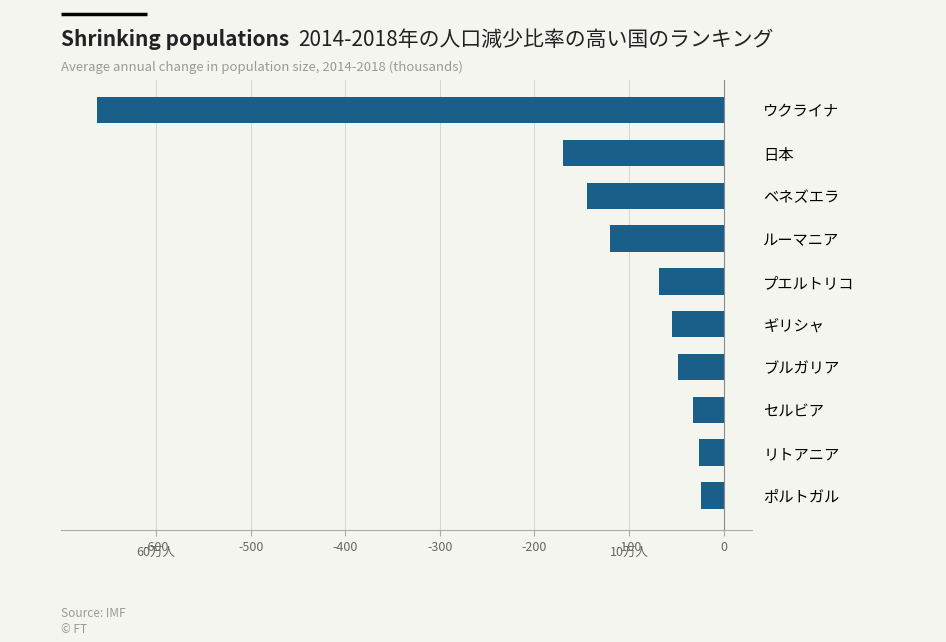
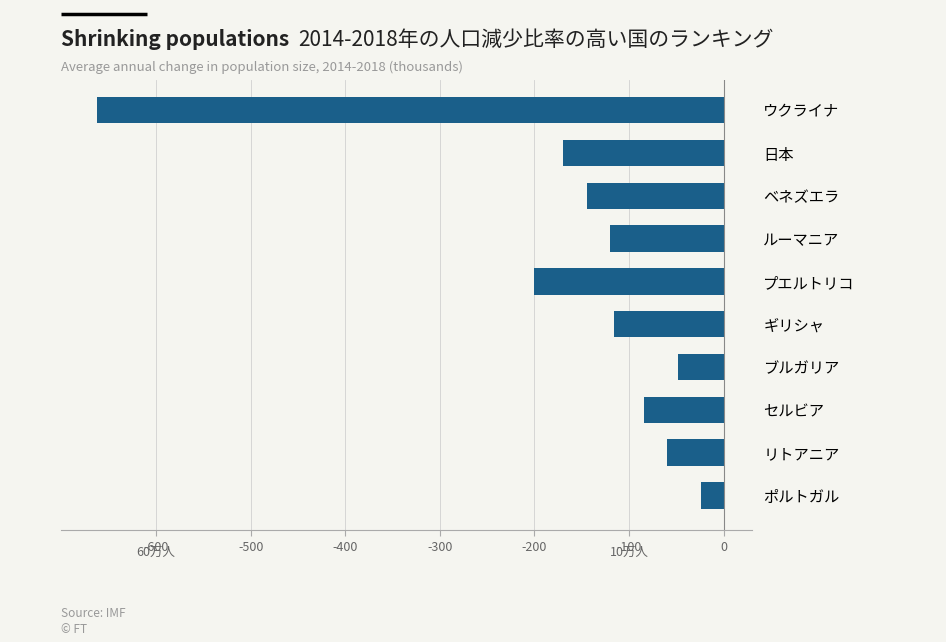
プエルトリコ: -68 -> -200
ギリシャ: -55 -> -116
セルビア: -32 -> -84
リトアニア: -26 -> -60
